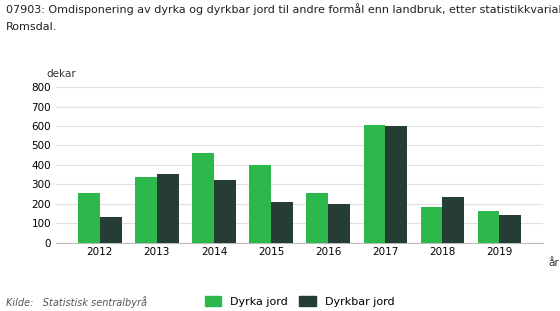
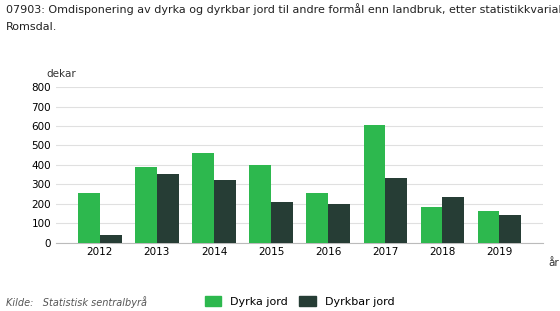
Dyrkbar jord/2012: 130 -> 40
Dyrka jord/2013: 340 -> 390
Dyrkbar jord/2017: 600 -> 330
